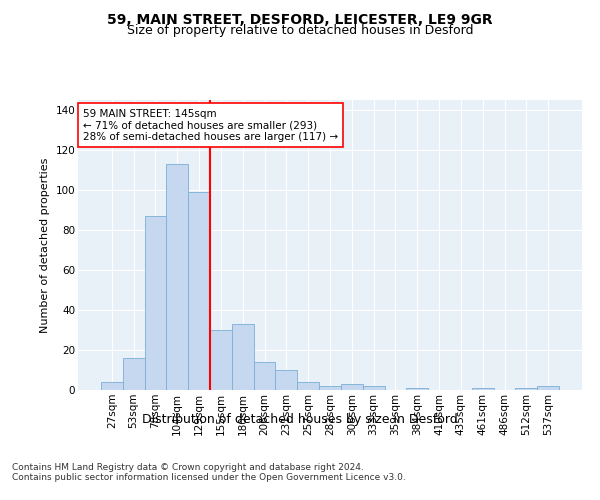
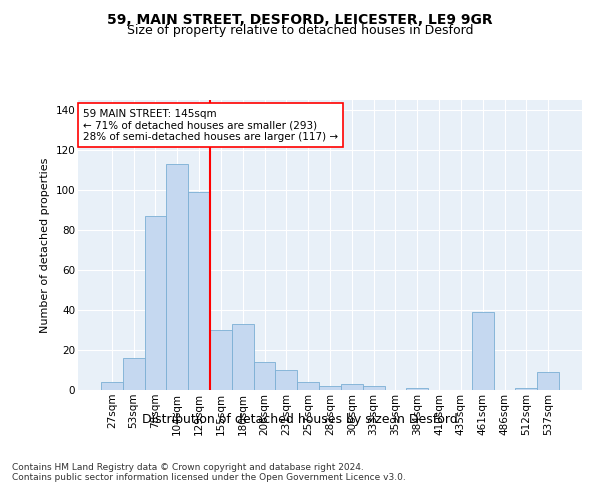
461sqm: 1 -> 39
537sqm: 2 -> 9
